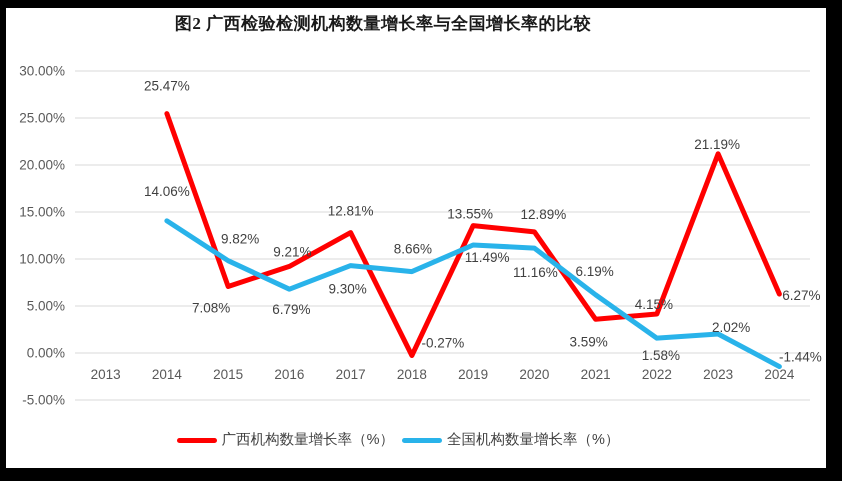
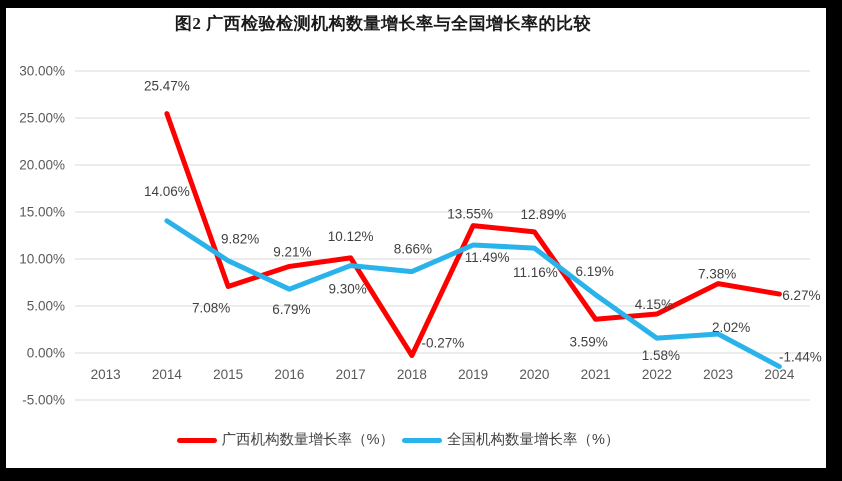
广西机构数量增长率（%）/2017: 12.81% -> 10.12%
广西机构数量增长率（%）/2023: 21.19% -> 7.38%
